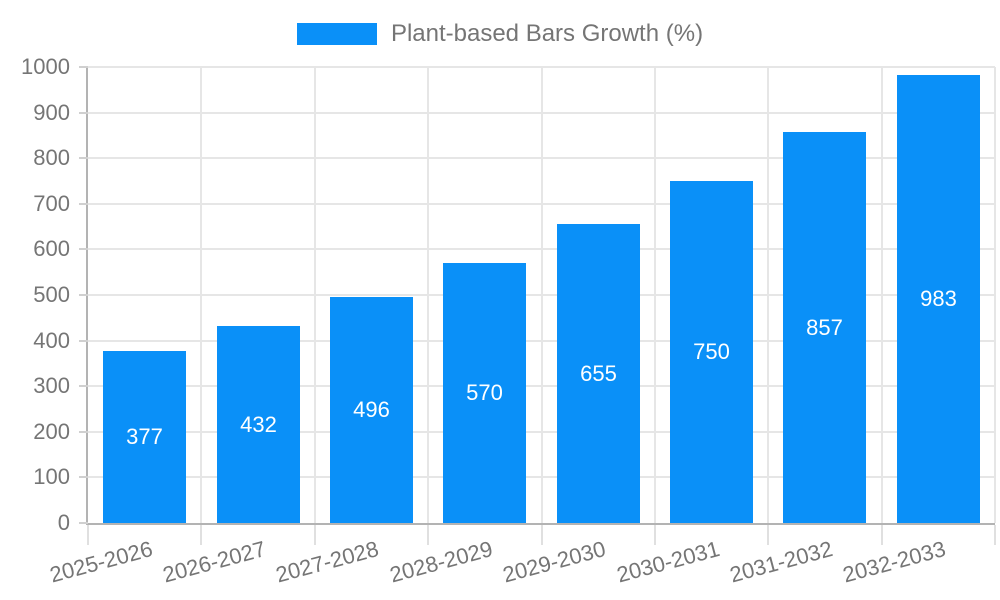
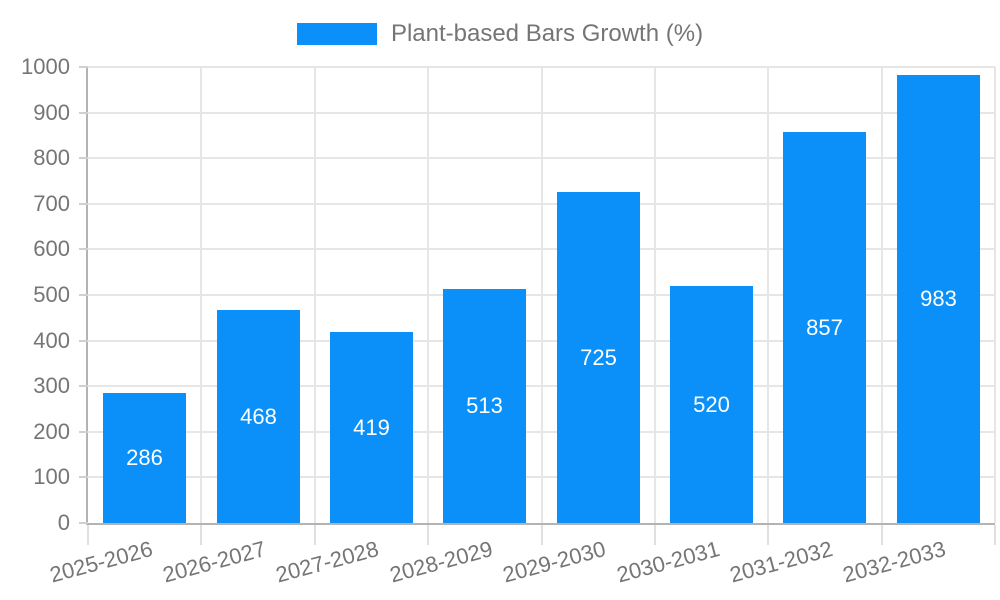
2025-2026: 377 -> 286
2026-2027: 432 -> 468
2027-2028: 496 -> 419
2028-2029: 570 -> 513
2029-2030: 655 -> 725
2030-2031: 750 -> 520
